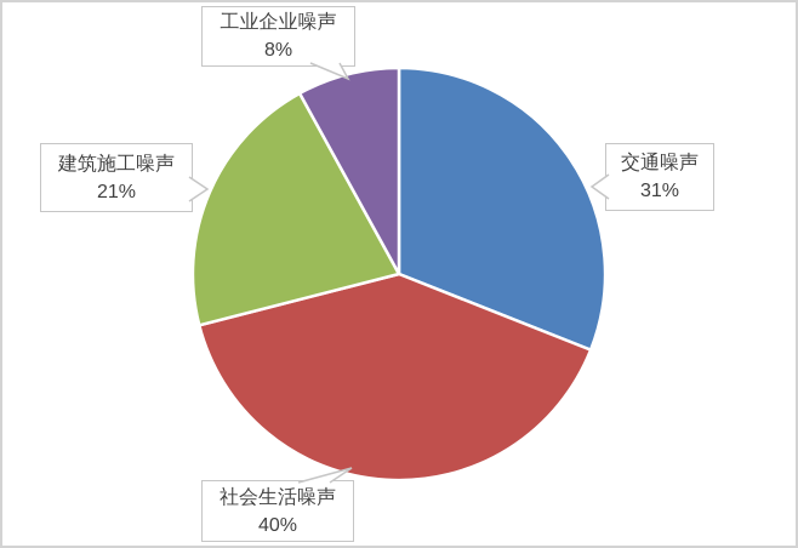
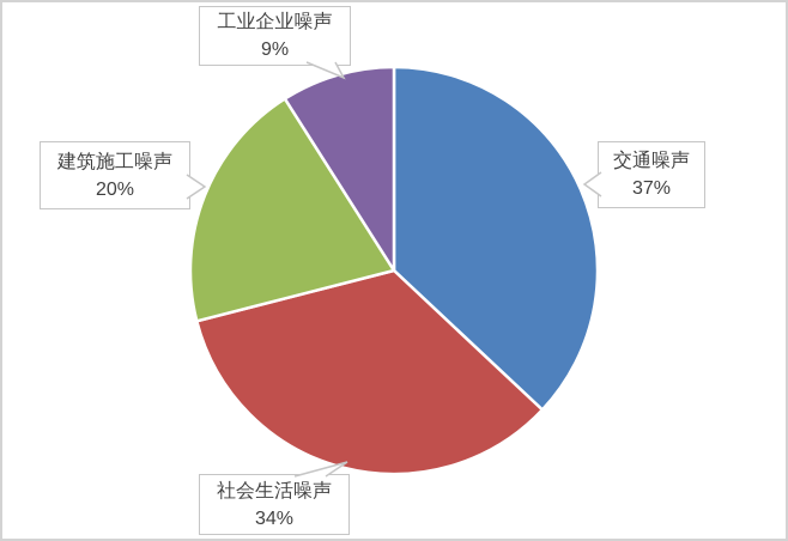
交通噪声: 31% -> 37%
社会生活噪声: 40% -> 34%
建筑施工噪声: 21% -> 20%
工业企业噪声: 8% -> 9%
